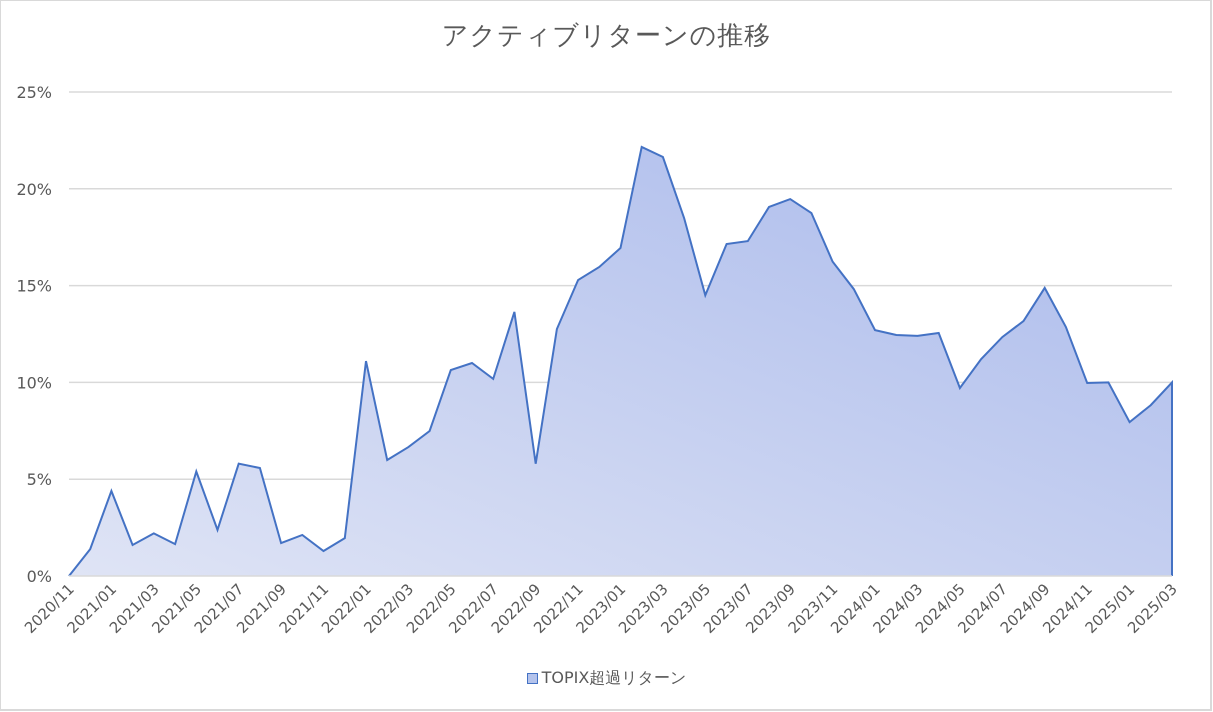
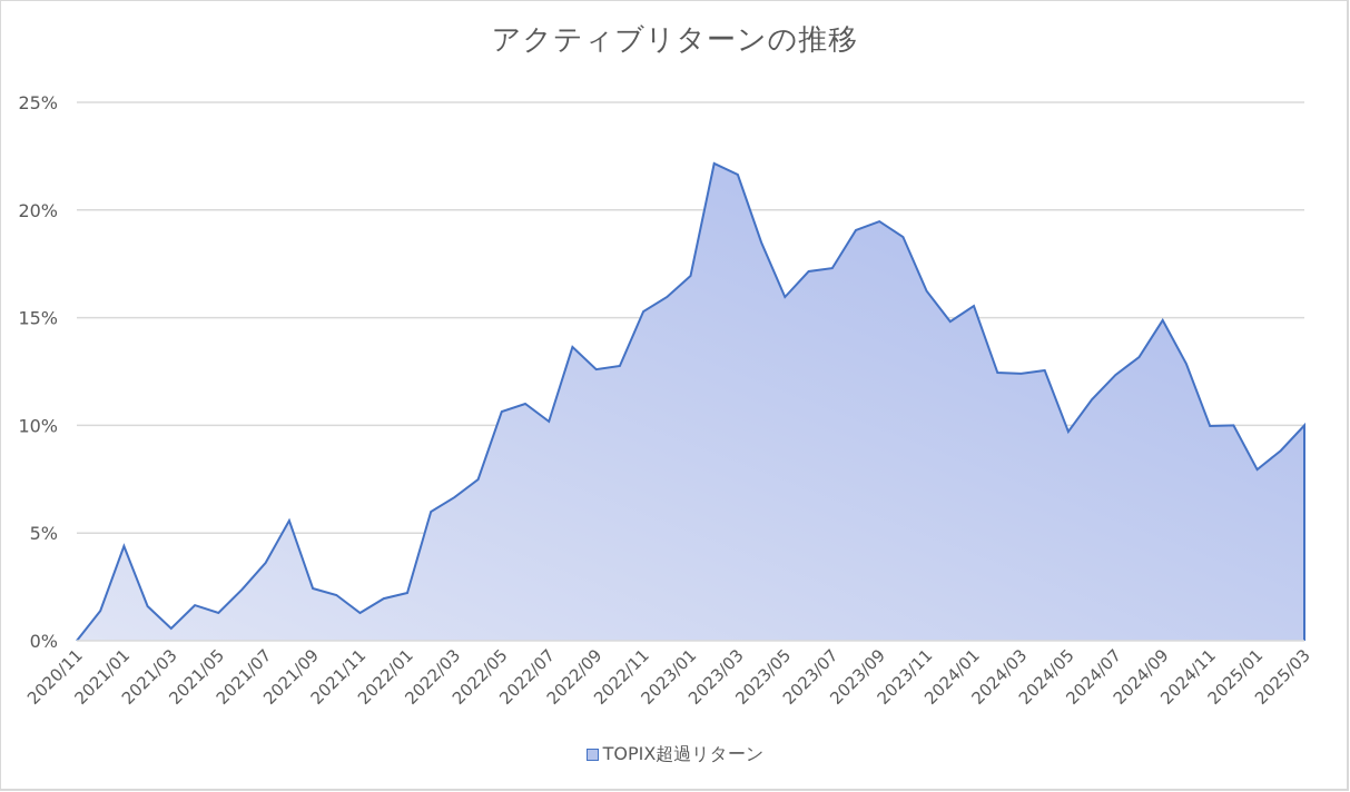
2021/03: 2.2% -> 0.6%
2021/05: 5.4% -> 1.3%
2021/07: 5.8% -> 3.6%
2021/09: 1.7% -> 2.4%
2022/01: 11.1% -> 2.2%
2022/09: 5.8% -> 12.6%
2023/05: 14.5% -> 16.0%
2024/01: 12.7% -> 15.6%
